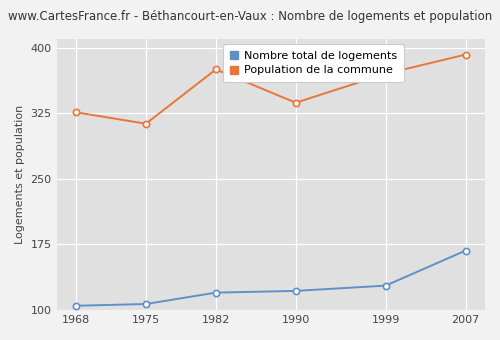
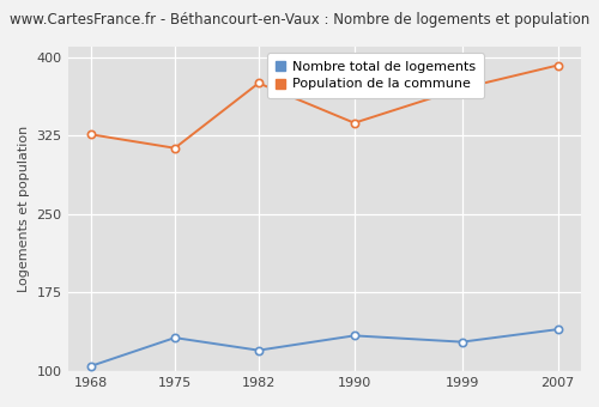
Nombre total de logements/1975: 107 -> 132
Nombre total de logements/1990: 122 -> 134
Nombre total de logements/2007: 168 -> 140
